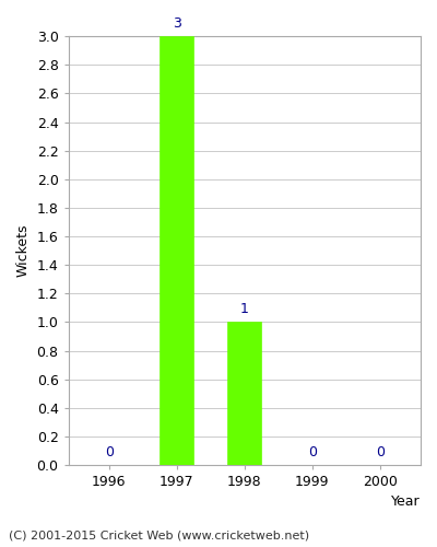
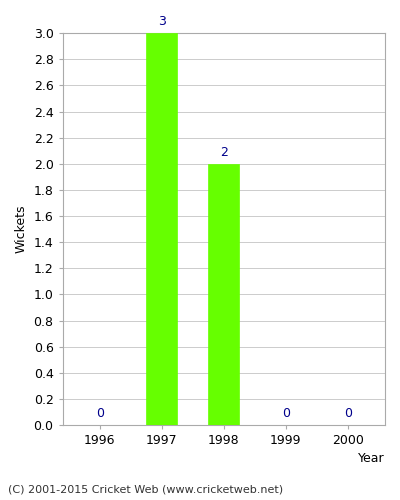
1998: 1 -> 2
